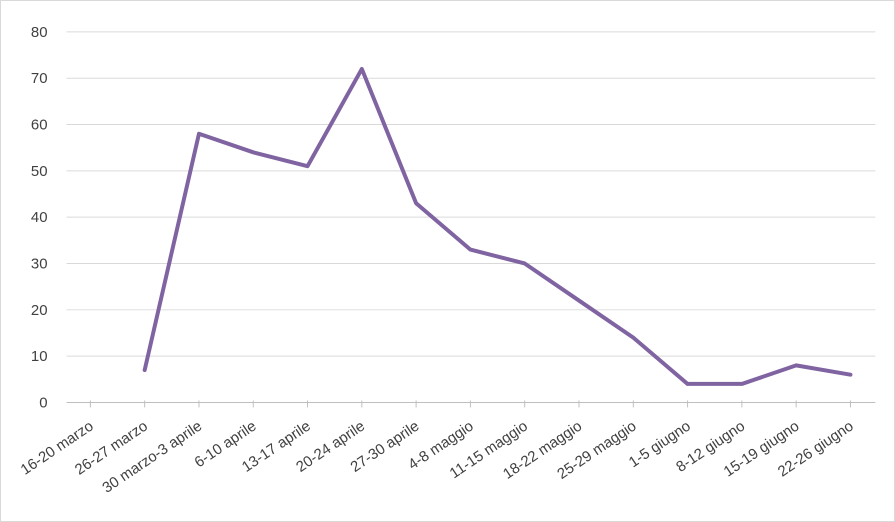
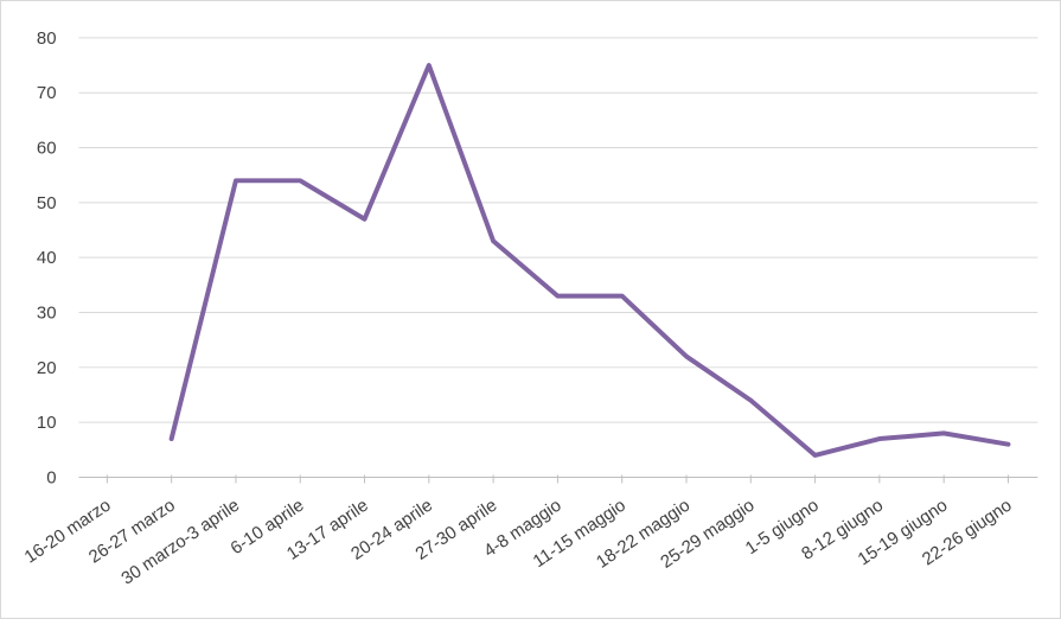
30 marzo-3 aprile: 58 -> 54
13-17 aprile: 51 -> 47
20-24 aprile: 72 -> 75
11-15 maggio: 30 -> 33
8-12 giugno: 4 -> 7
